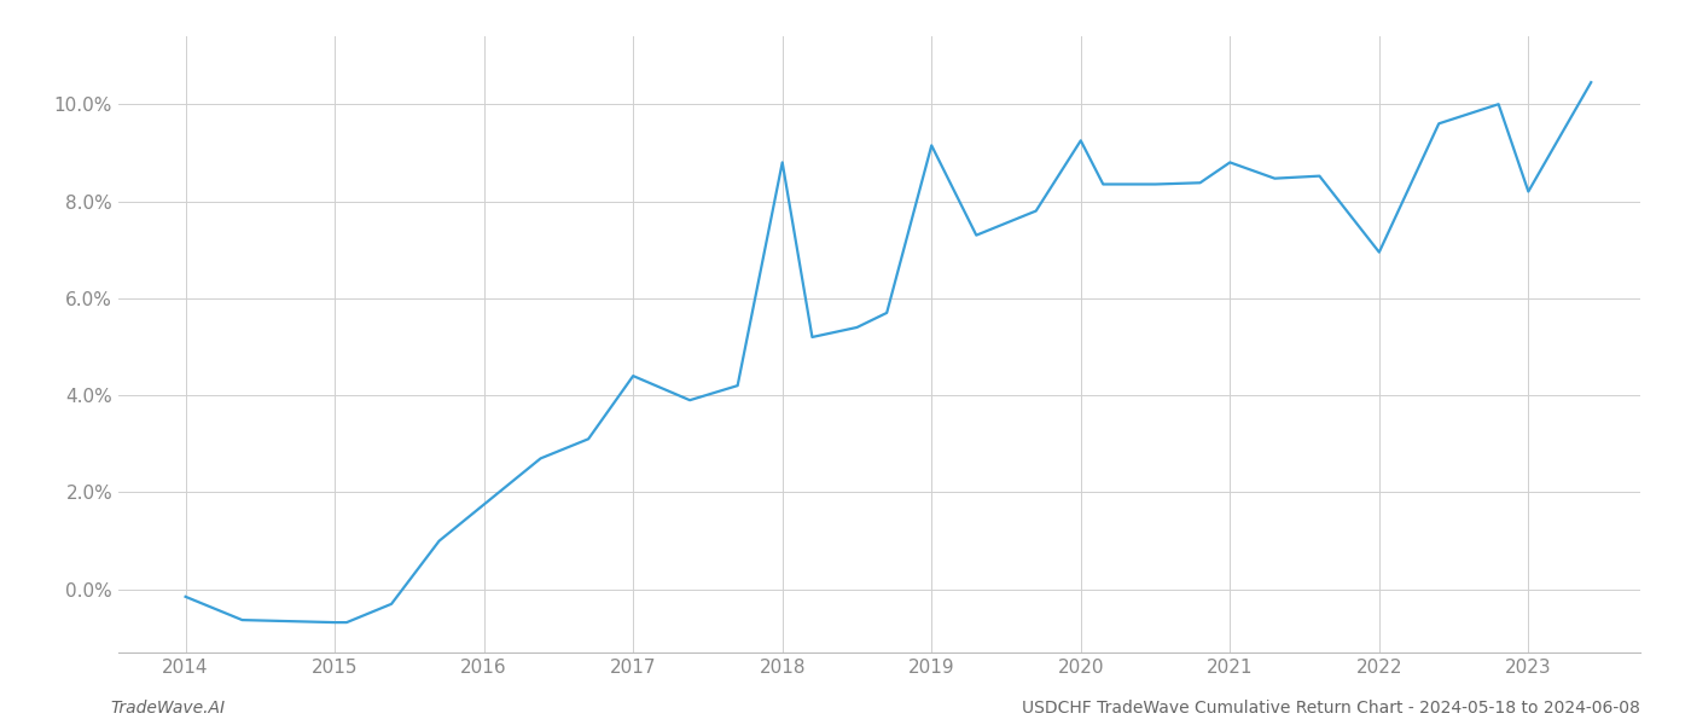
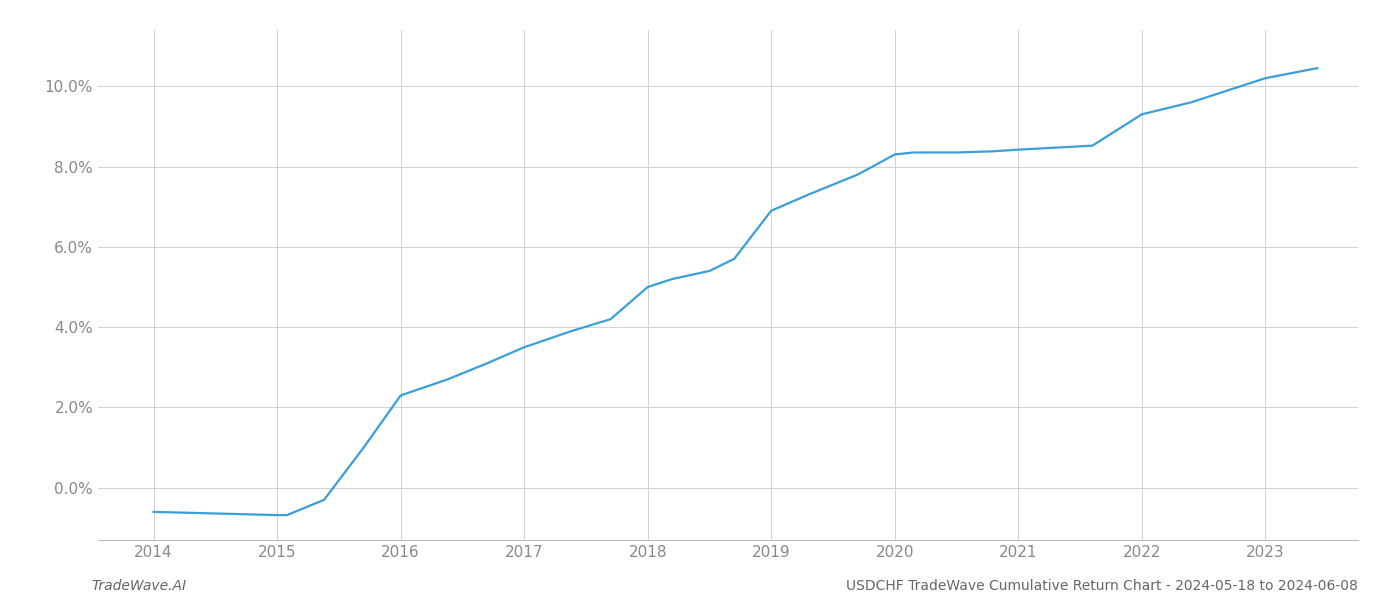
2014: -0.15% -> -0.60%
2016: 1.75% -> 2.30%
2017: 4.40% -> 3.50%
2018: 8.80% -> 5.00%
2019: 9.15% -> 6.90%
2020: 9.25% -> 8.30%
2021: 8.80% -> 8.42%
2022: 6.95% -> 9.30%
2023: 8.20% -> 10.20%
